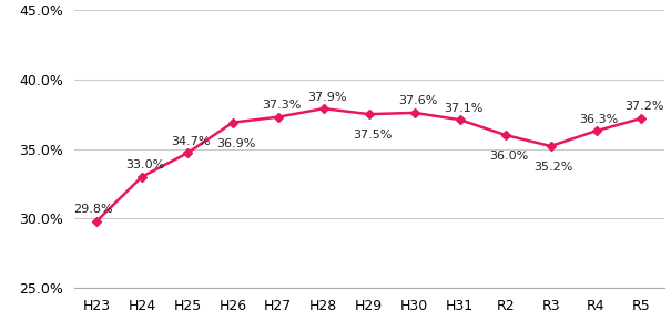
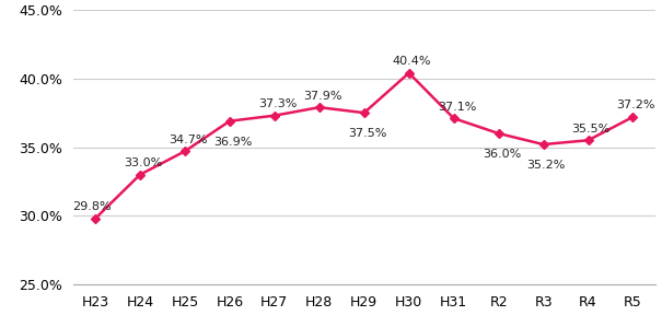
H30: 37.6% -> 40.4%
R4: 36.3% -> 35.5%
